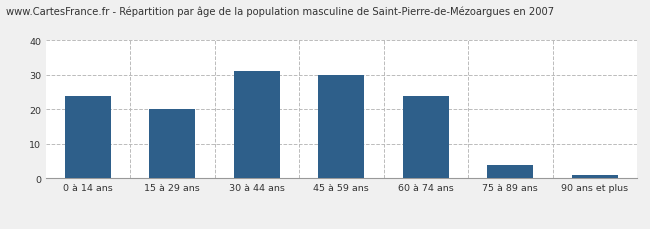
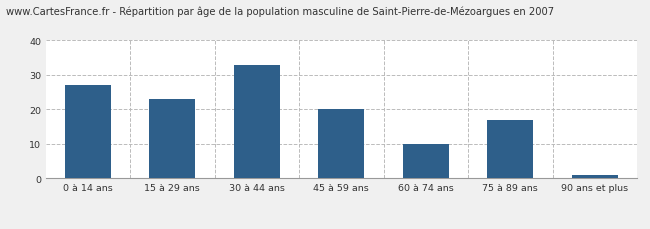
0 à 14 ans: 24 -> 27
15 à 29 ans: 20 -> 23
30 à 44 ans: 31 -> 33
45 à 59 ans: 30 -> 20
60 à 74 ans: 24 -> 10
75 à 89 ans: 4 -> 17
